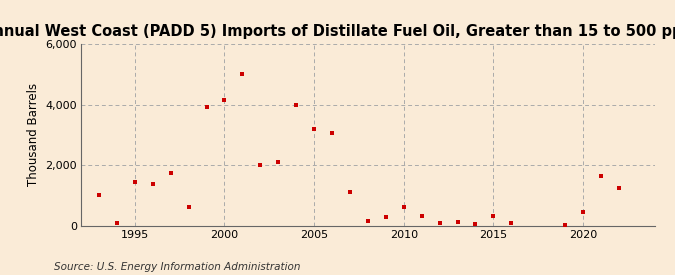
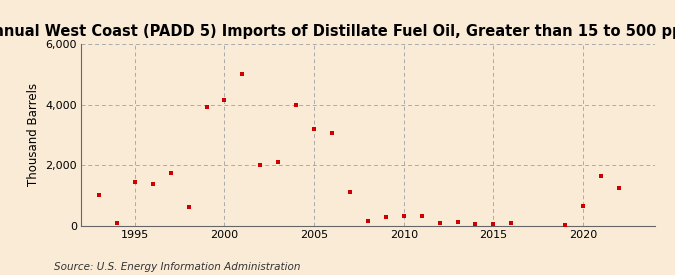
2010: 600 -> 310
2015: 300 -> 60
2020: 450 -> 650
